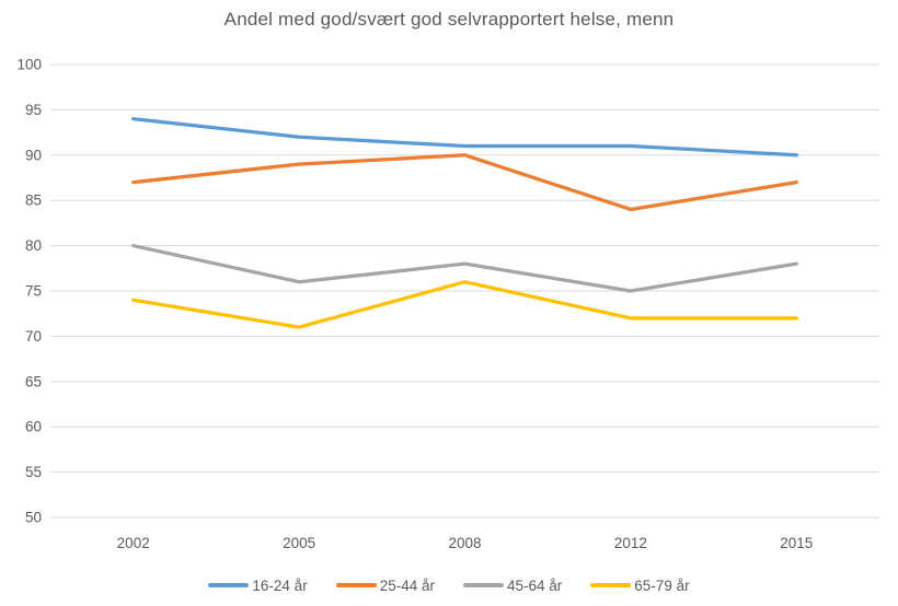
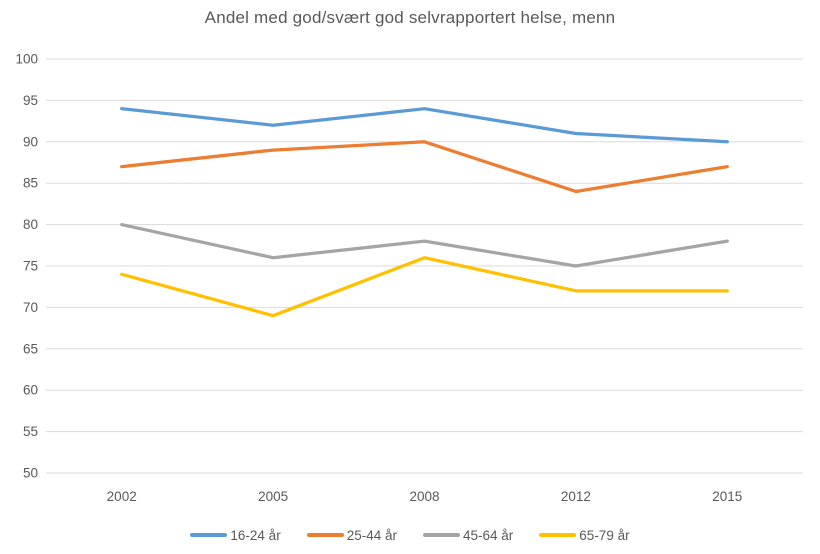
65-79 år/2005: 71 -> 69
16-24 år/2008: 91 -> 94
